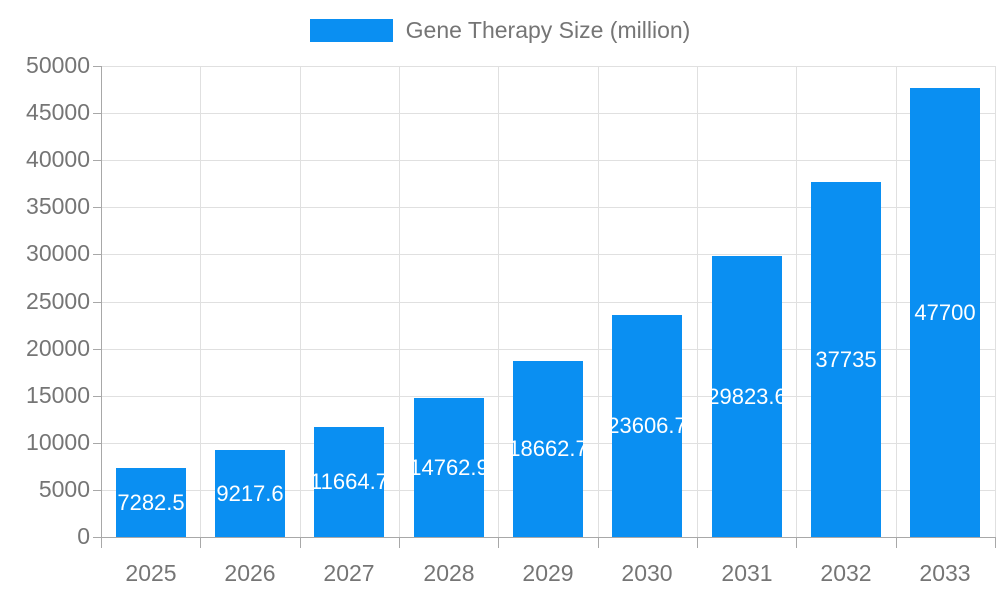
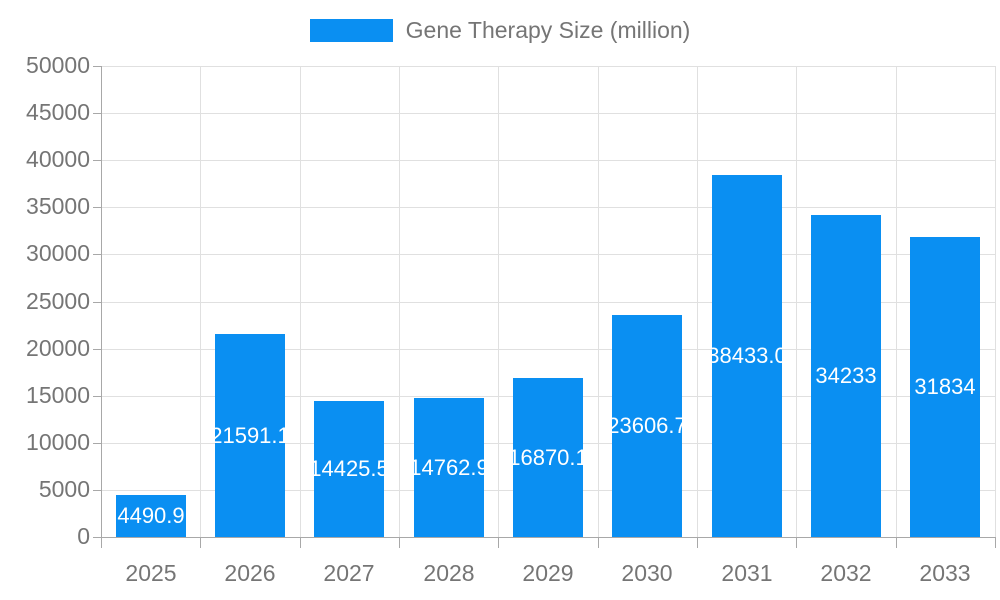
2025: 7282.5 -> 4490.9
2026: 9217.6 -> 21591.1
2027: 11664.7 -> 14425.5
2029: 18662.7 -> 16870.1
2031: 29823.6 -> 38433.0
2032: 37735 -> 34233
2033: 47700 -> 31834
